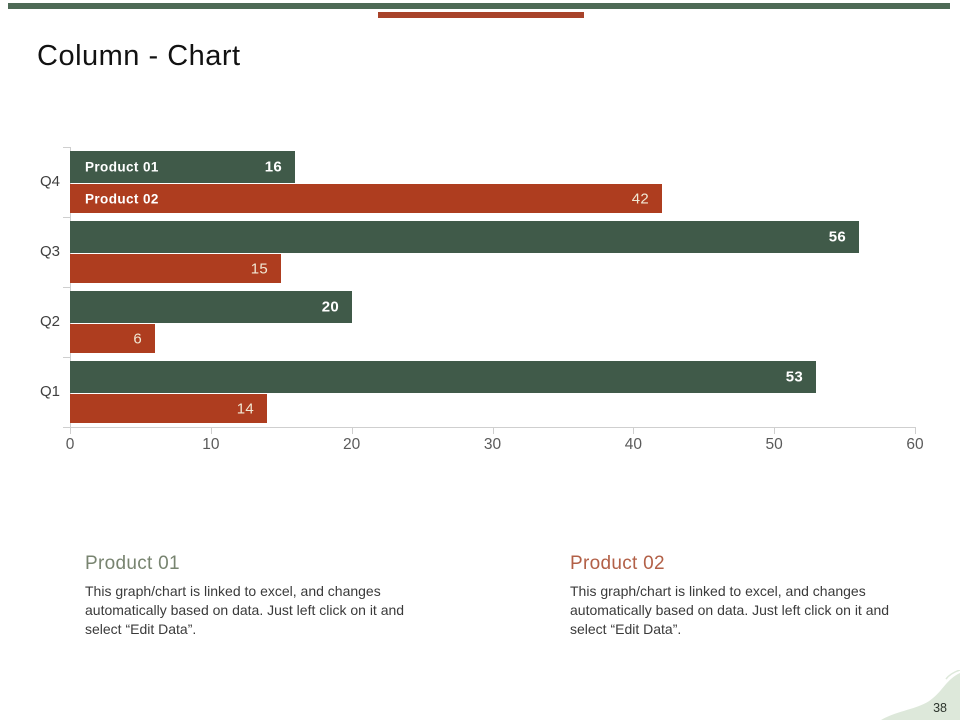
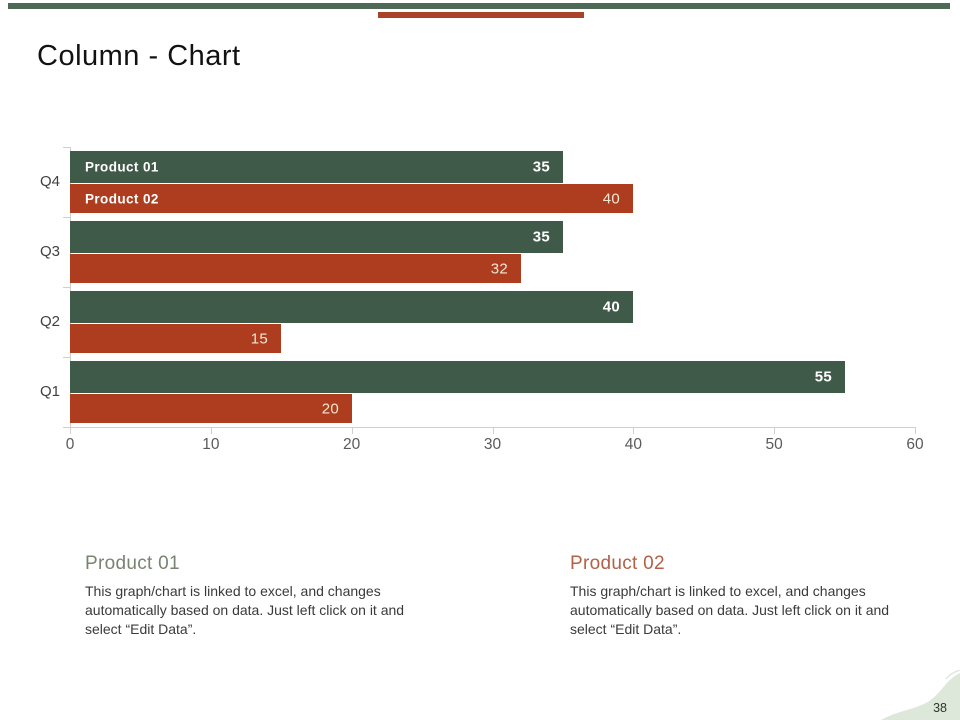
Product 01/Q4: 16 -> 35
Product 02/Q4: 42 -> 40
Product 01/Q3: 56 -> 35
Product 02/Q3: 15 -> 32
Product 01/Q2: 20 -> 40
Product 02/Q2: 6 -> 15
Product 01/Q1: 53 -> 55
Product 02/Q1: 14 -> 20
